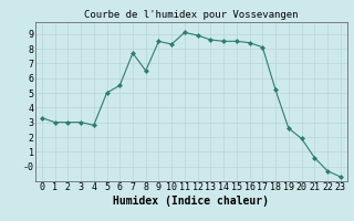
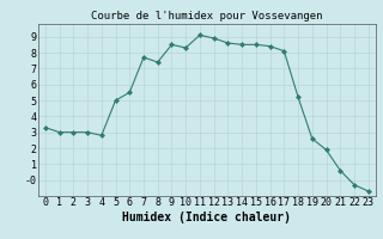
8: 6.5 -> 7.4
